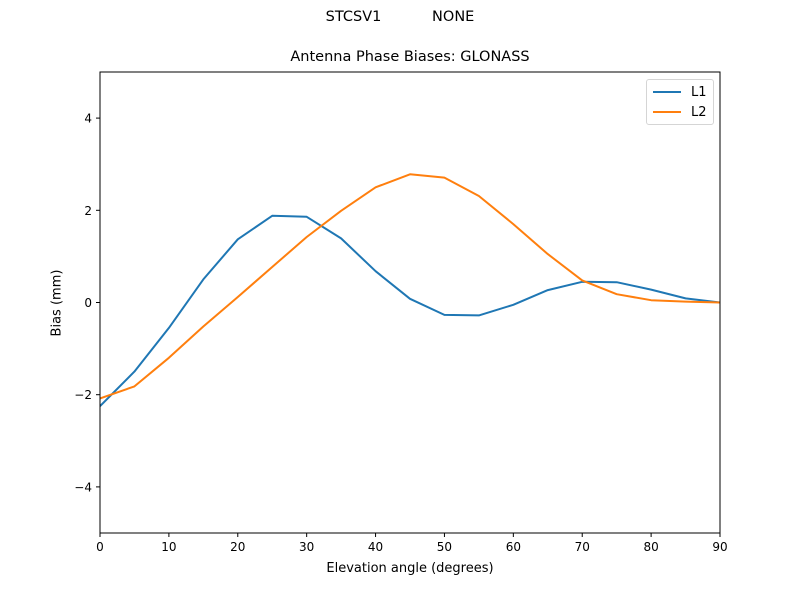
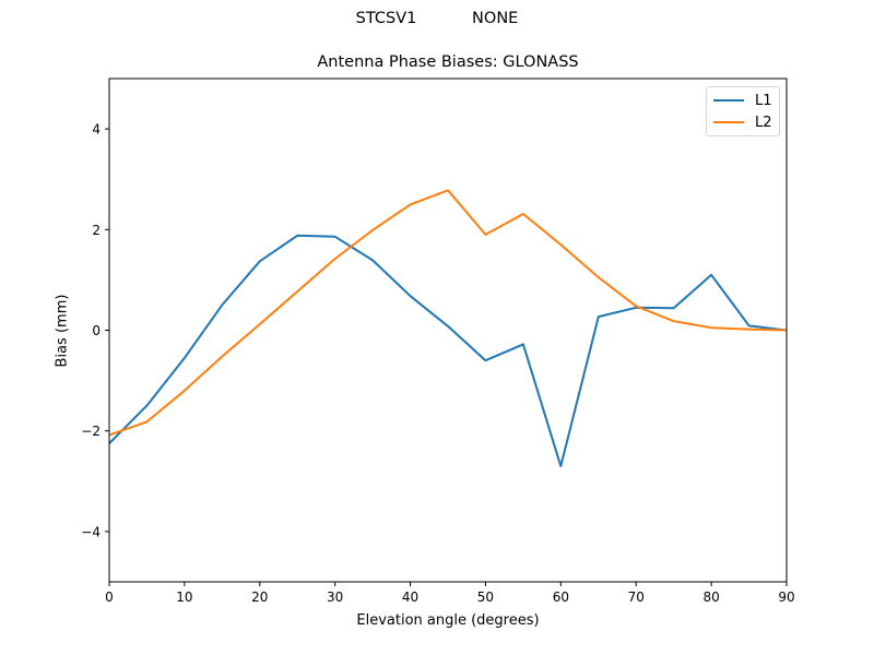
L1/50: -0.3 -> -0.6
L2/50: 2.7 -> 1.9
L1/60: -0.1 -> -2.7
L1/80: 0.3 -> 1.1
